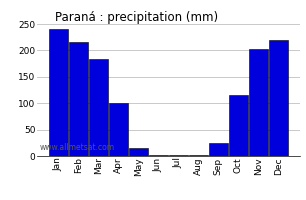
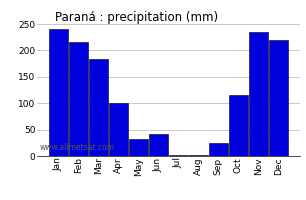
May: 15 -> 32
Jun: 2 -> 42
Nov: 203 -> 234
